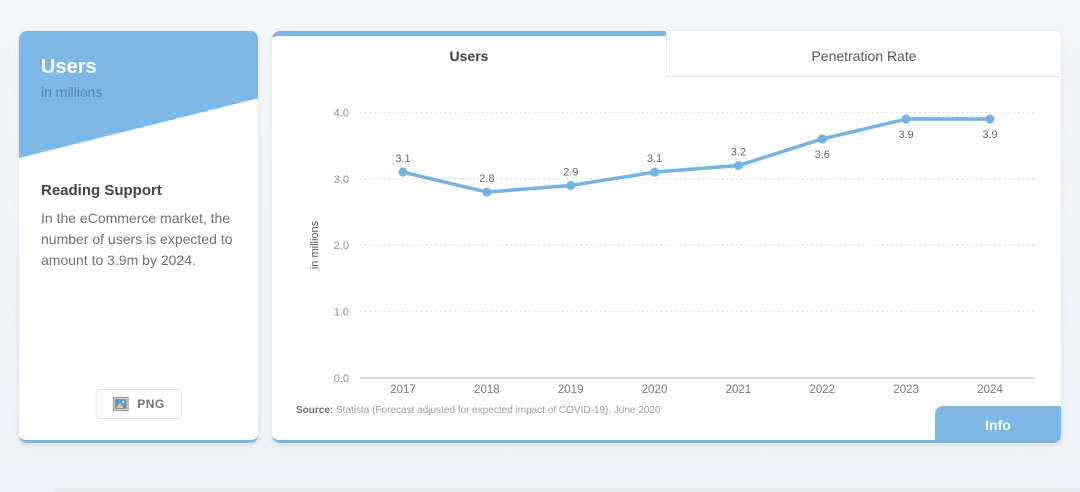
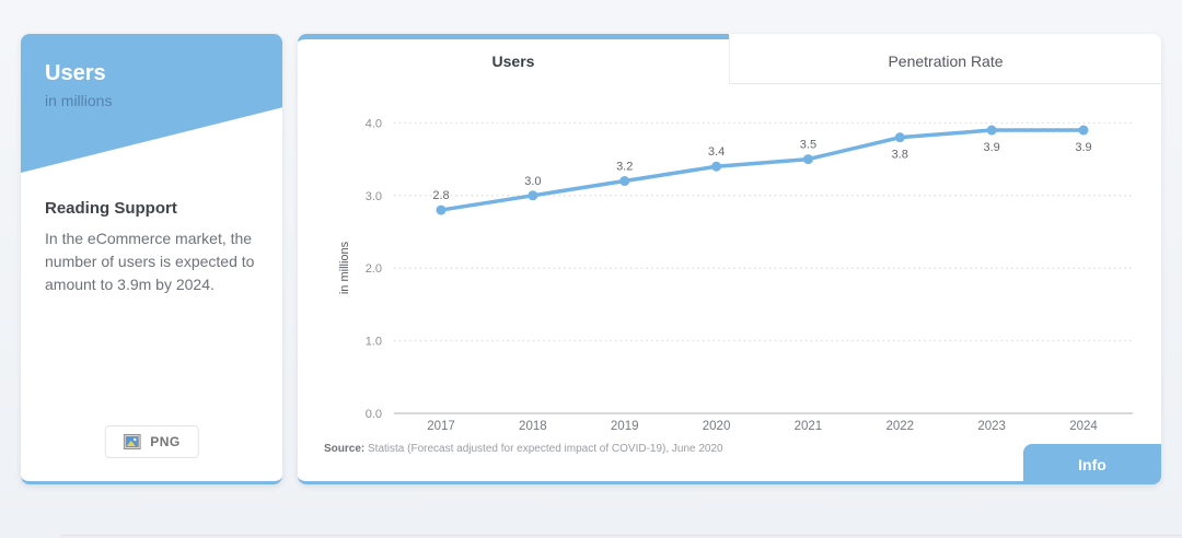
2017: 3.1 -> 2.8
2018: 2.8 -> 3.0
2019: 2.9 -> 3.2
2020: 3.1 -> 3.4
2021: 3.2 -> 3.5
2022: 3.6 -> 3.8
